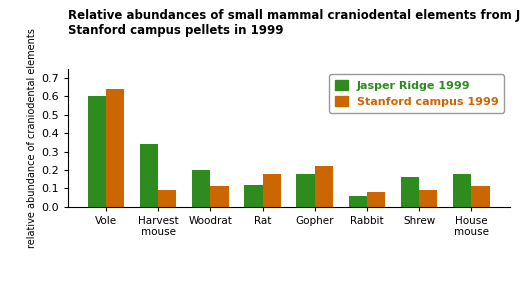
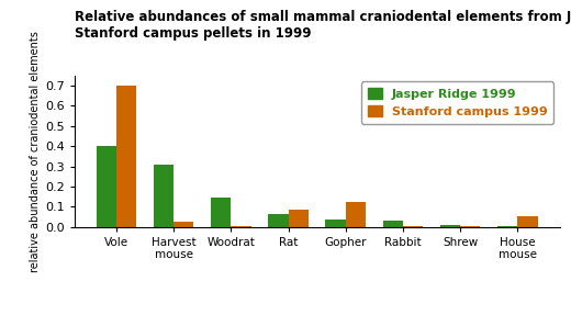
Jasper Ridge 1999/Vole: 0.60 -> 0.40
Stanford campus 1999/Vole: 0.64 -> 0.70
Jasper Ridge 1999/Harvest mouse: 0.34 -> 0.31
Stanford campus 1999/Harvest mouse: 0.09 -> 0.03
Jasper Ridge 1999/Woodrat: 0.20 -> 0.14
Stanford campus 1999/Woodrat: 0.11 -> 0.01
Jasper Ridge 1999/Rat: 0.12 -> 0.07
Stanford campus 1999/Rat: 0.18 -> 0.09
Jasper Ridge 1999/Gopher: 0.18 -> 0.04
Stanford campus 1999/Gopher: 0.22 -> 0.12
Jasper Ridge 1999/Rabbit: 0.06 -> 0.03
Stanford campus 1999/Rabbit: 0.08 -> 0.01
Jasper Ridge 1999/Shrew: 0.16 -> 0.01
Stanford campus 1999/Shrew: 0.09 -> 0.01
Jasper Ridge 1999/House mouse: 0.18 -> 0.01
Stanford campus 1999/House mouse: 0.11 -> 0.06
